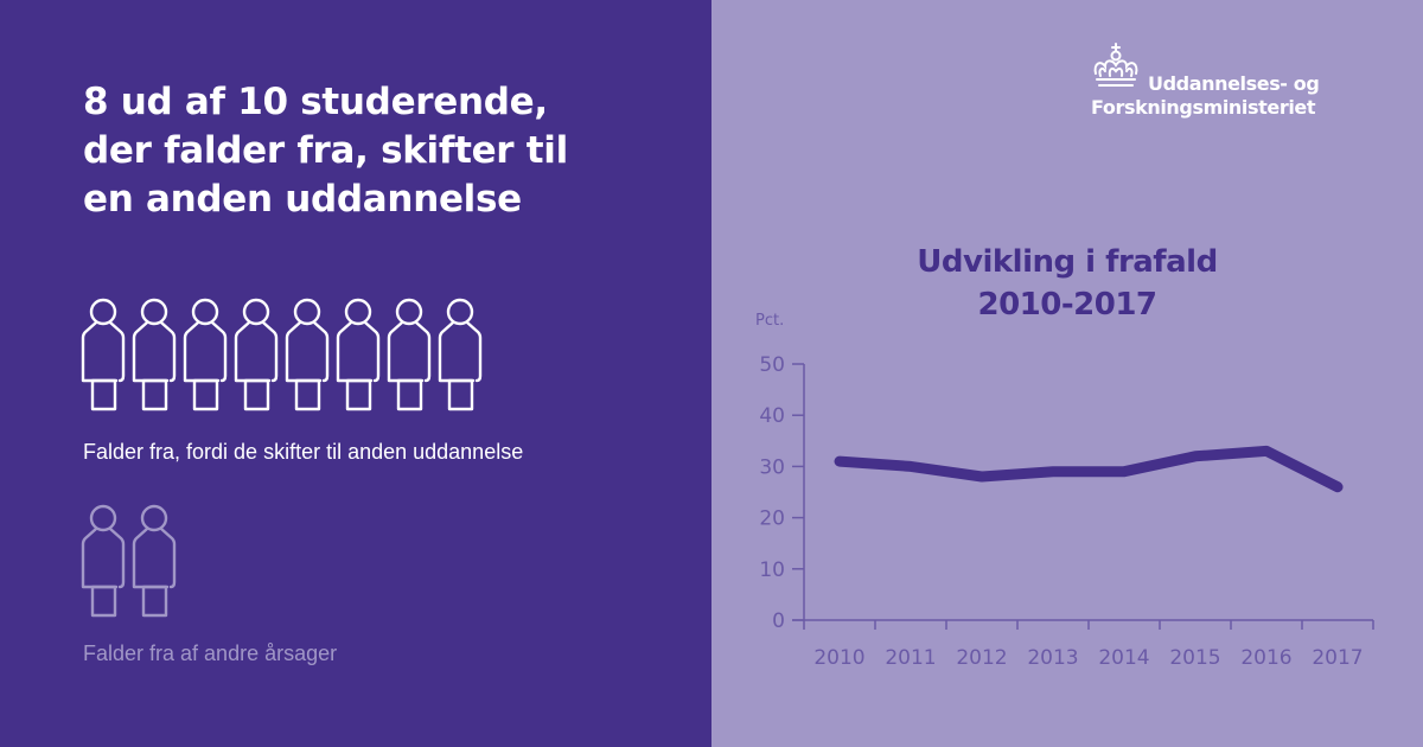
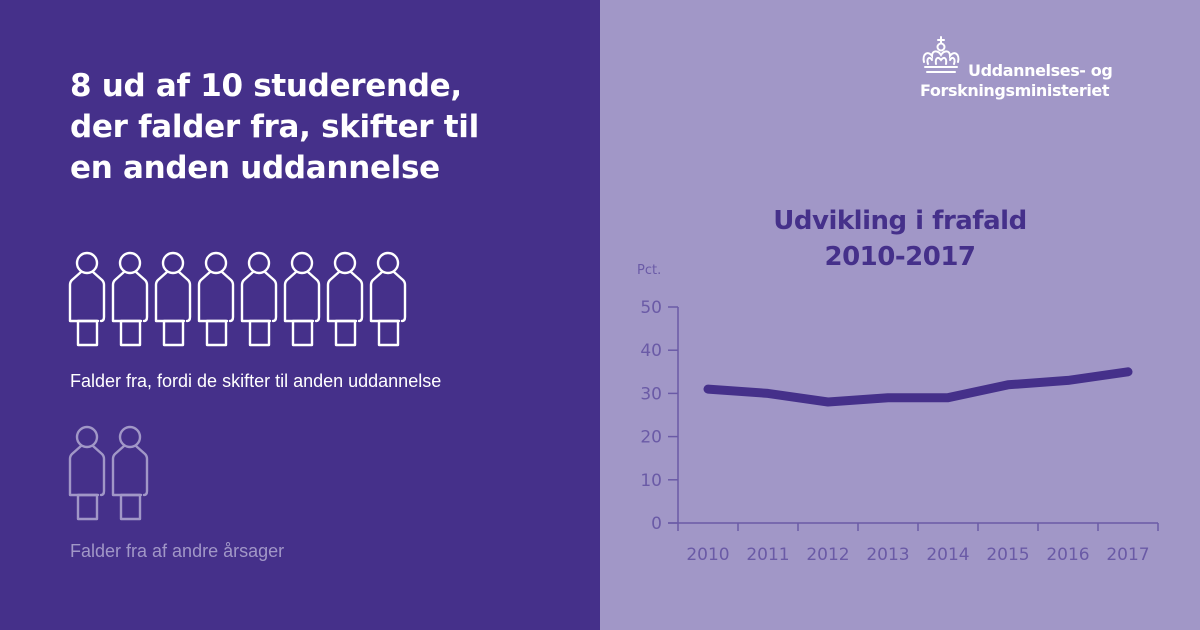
2017: 26 -> 35
